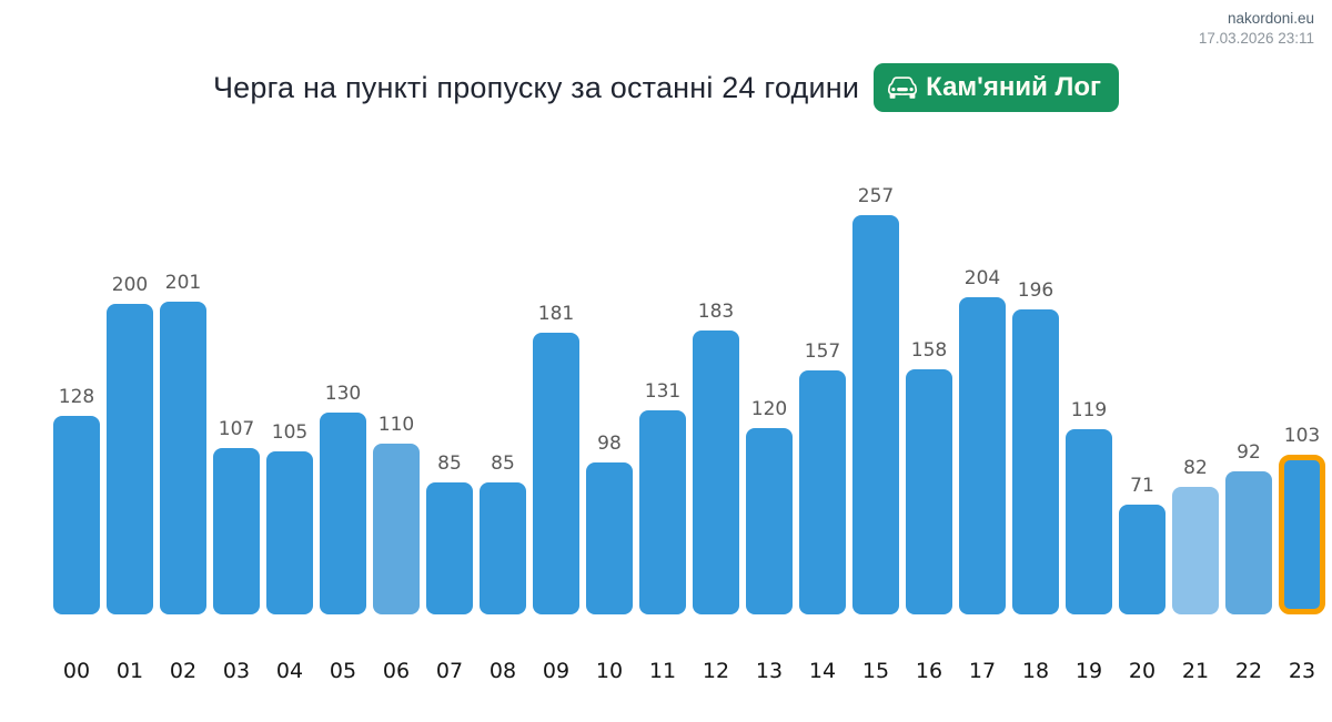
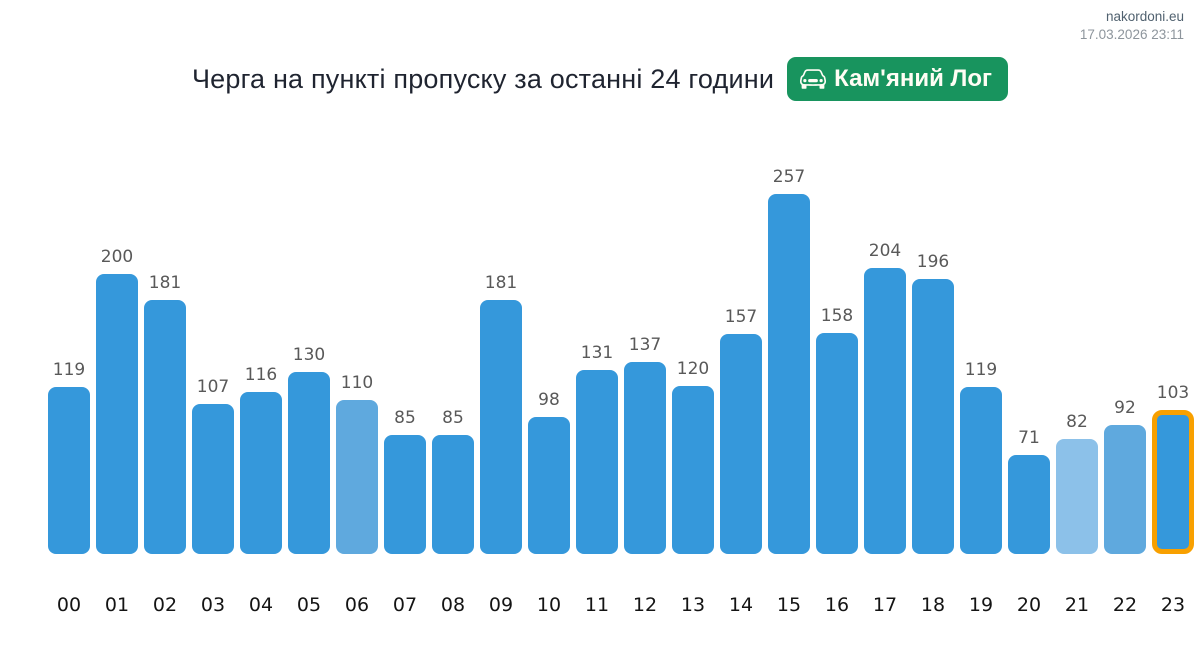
00: 128 -> 119
02: 201 -> 181
04: 105 -> 116
12: 183 -> 137
